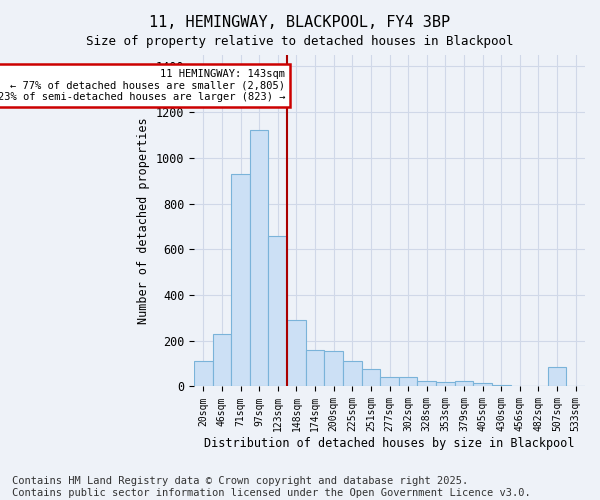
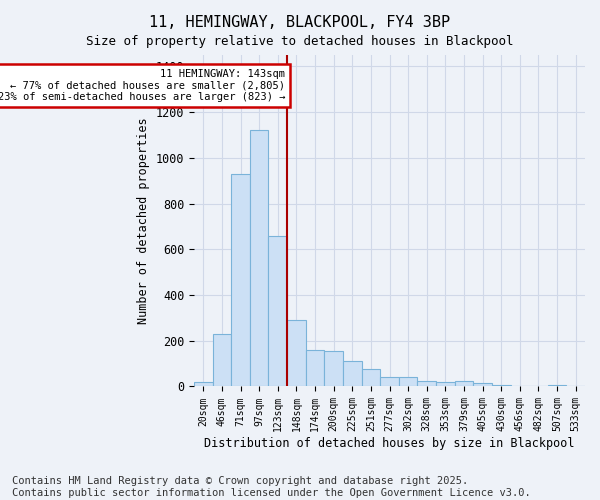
20sqm: 110 -> 18
507sqm: 85 -> 8
